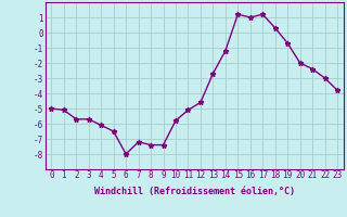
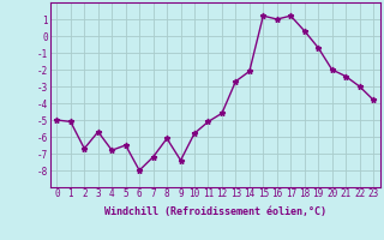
2: -5.7 -> -6.7
4: -6.1 -> -6.8
8: -7.4 -> -6.1
14: -1.2 -> -2.1
